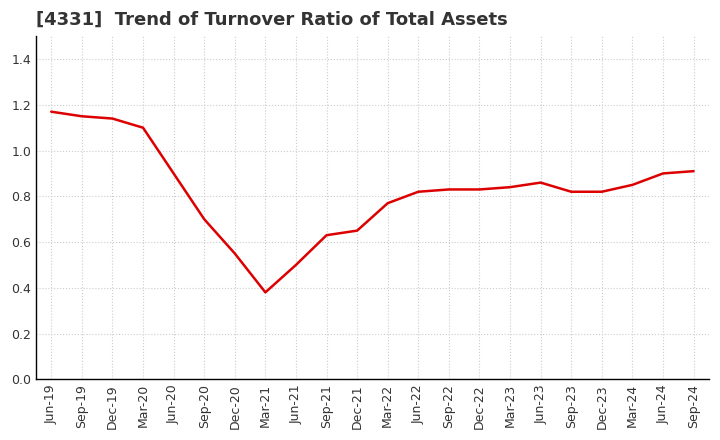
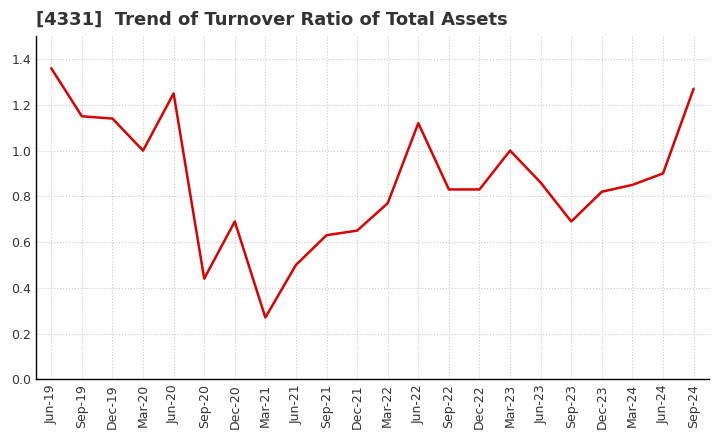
Jun-19: 1.17 -> 1.36
Mar-20: 1.10 -> 1.00
Jun-20: 0.90 -> 1.25
Sep-20: 0.70 -> 0.44
Dec-20: 0.55 -> 0.69
Mar-21: 0.38 -> 0.27
Jun-22: 0.82 -> 1.12
Mar-23: 0.84 -> 1.00
Sep-23: 0.82 -> 0.69
Sep-24: 0.91 -> 1.27
